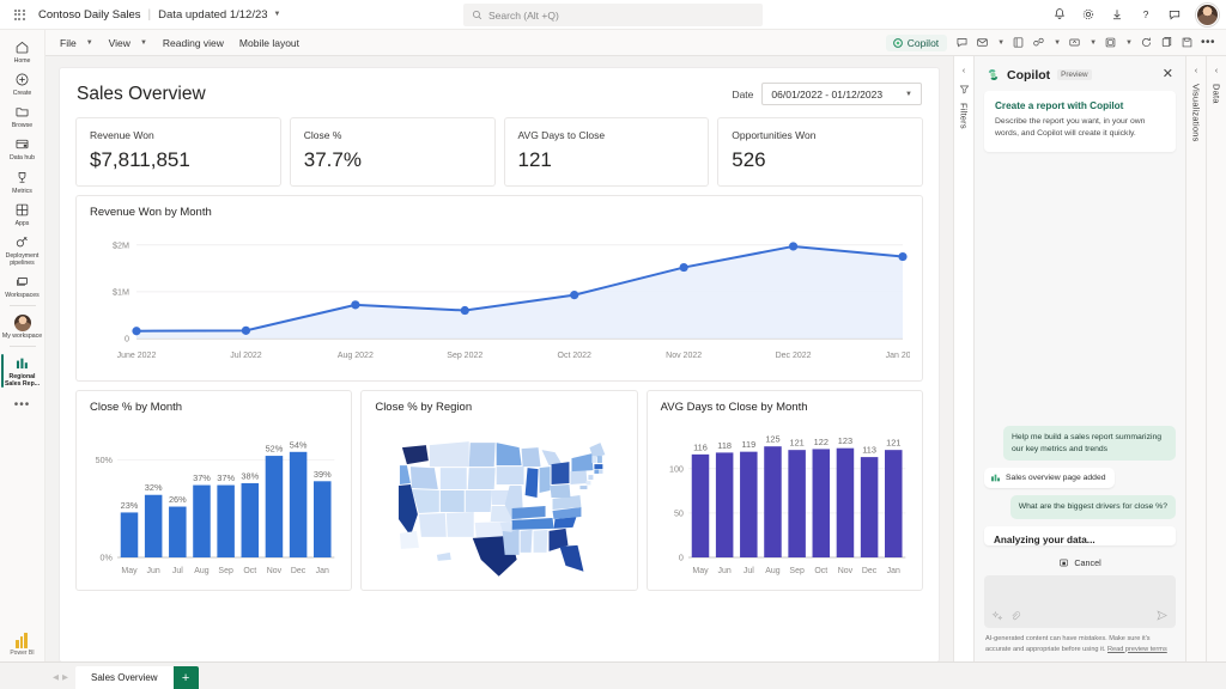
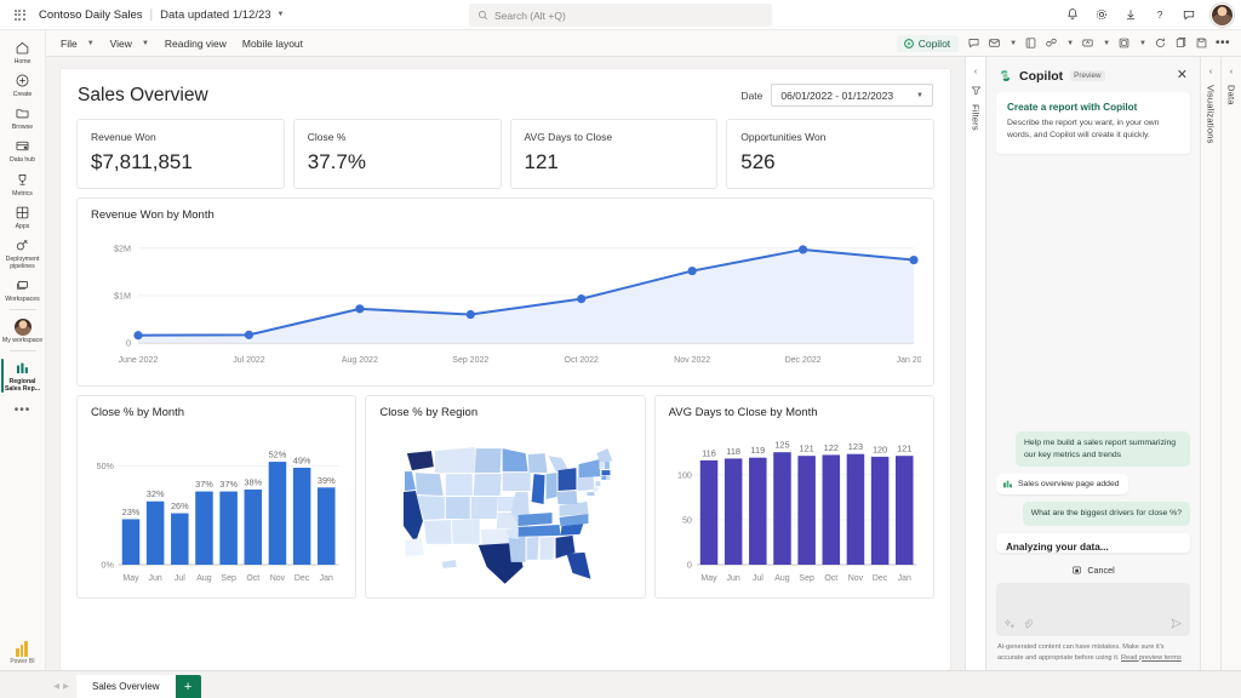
Close % by Month/Dec: 54% -> 49%
AVG Days to Close by Month/Dec: 113 -> 120
